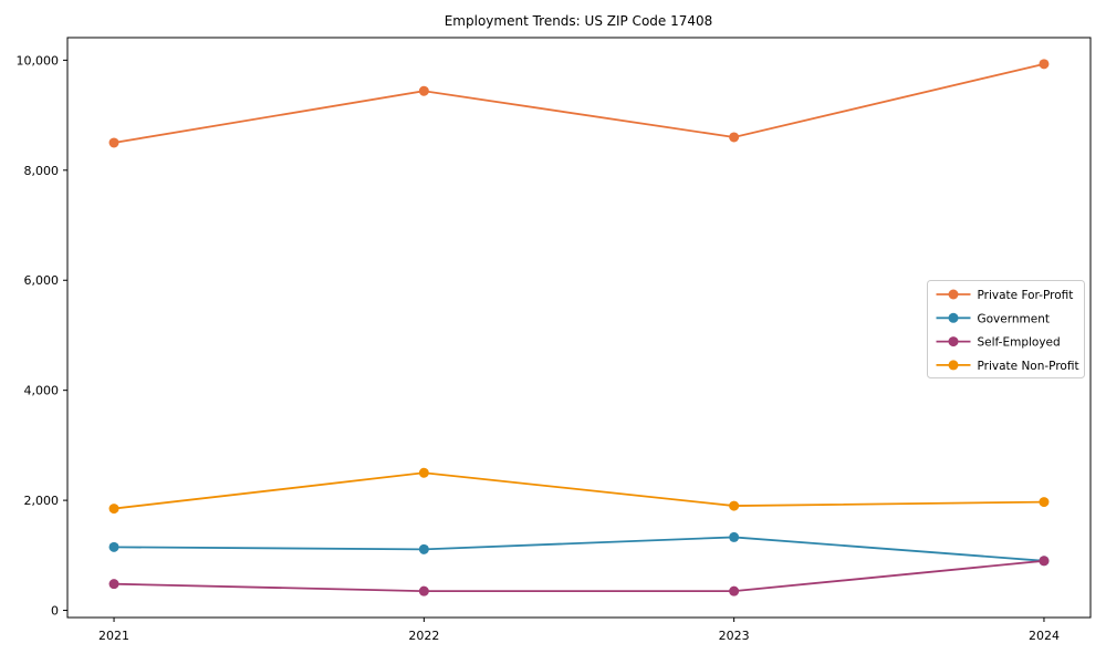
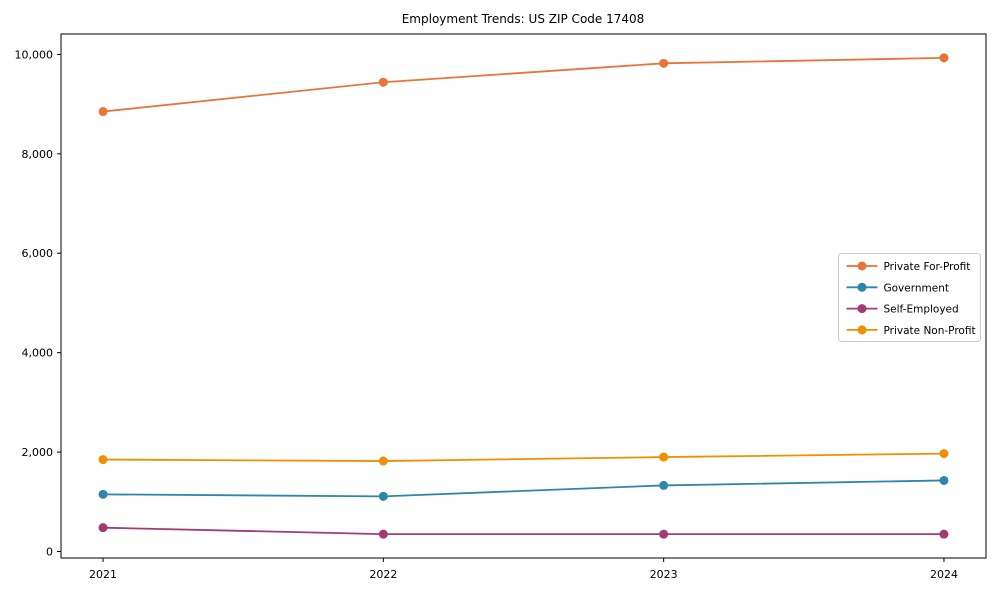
Private For-Profit/2021: 8500 -> 8800
Private Non-Profit/2022: 2500 -> 1800
Private For-Profit/2023: 8600 -> 9800
Government/2024: 900 -> 1400
Self-Employed/2024: 900 -> 400
